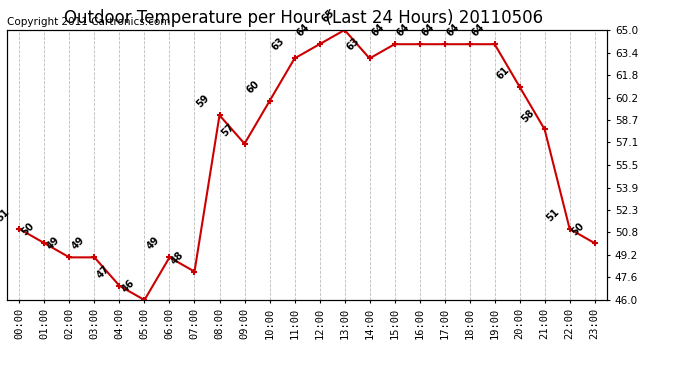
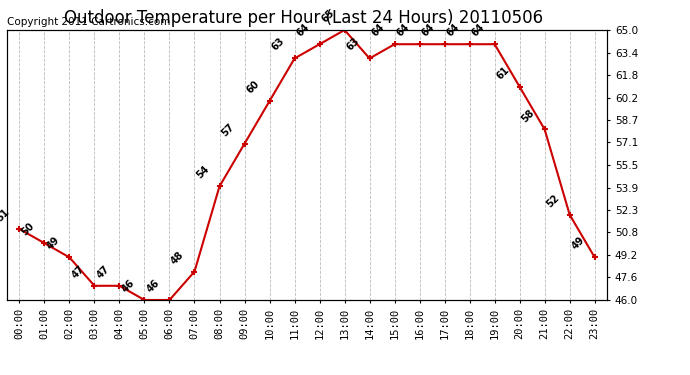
03:00: 49 -> 47
06:00: 49 -> 46
08:00: 59 -> 54
22:00: 51 -> 52
23:00: 50 -> 49
